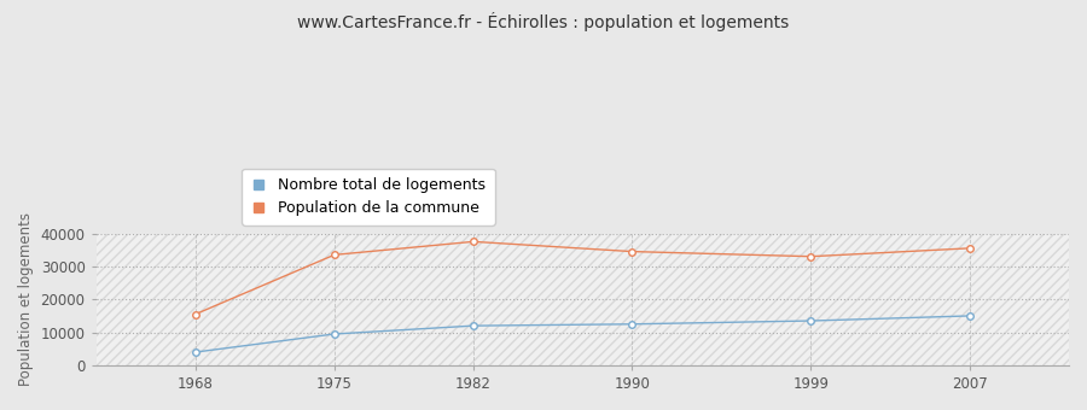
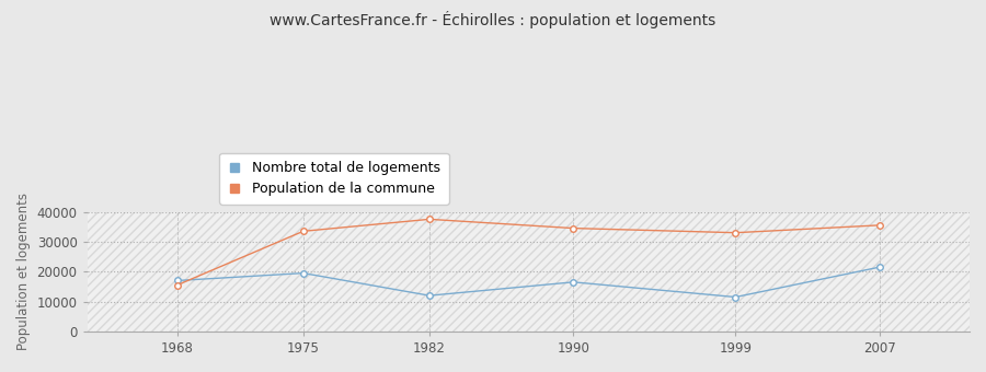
Nombre total de logements/1968: 4000 -> 17000
Nombre total de logements/1975: 9500 -> 19500
Nombre total de logements/1990: 12500 -> 16500
Nombre total de logements/1999: 13500 -> 11500
Nombre total de logements/2007: 15000 -> 21500
